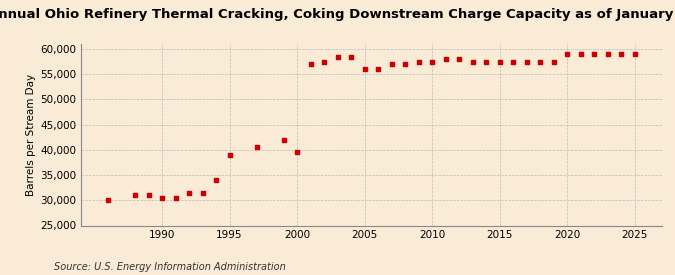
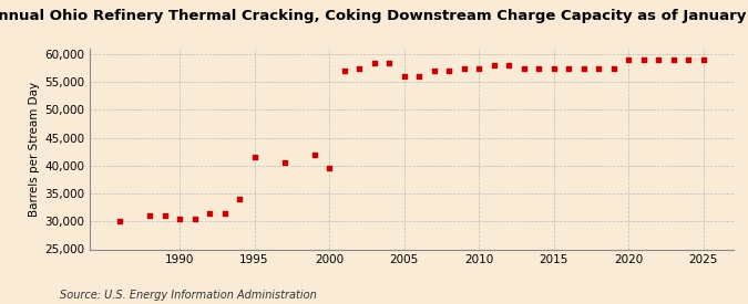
1995: 39,000 -> 41,600
